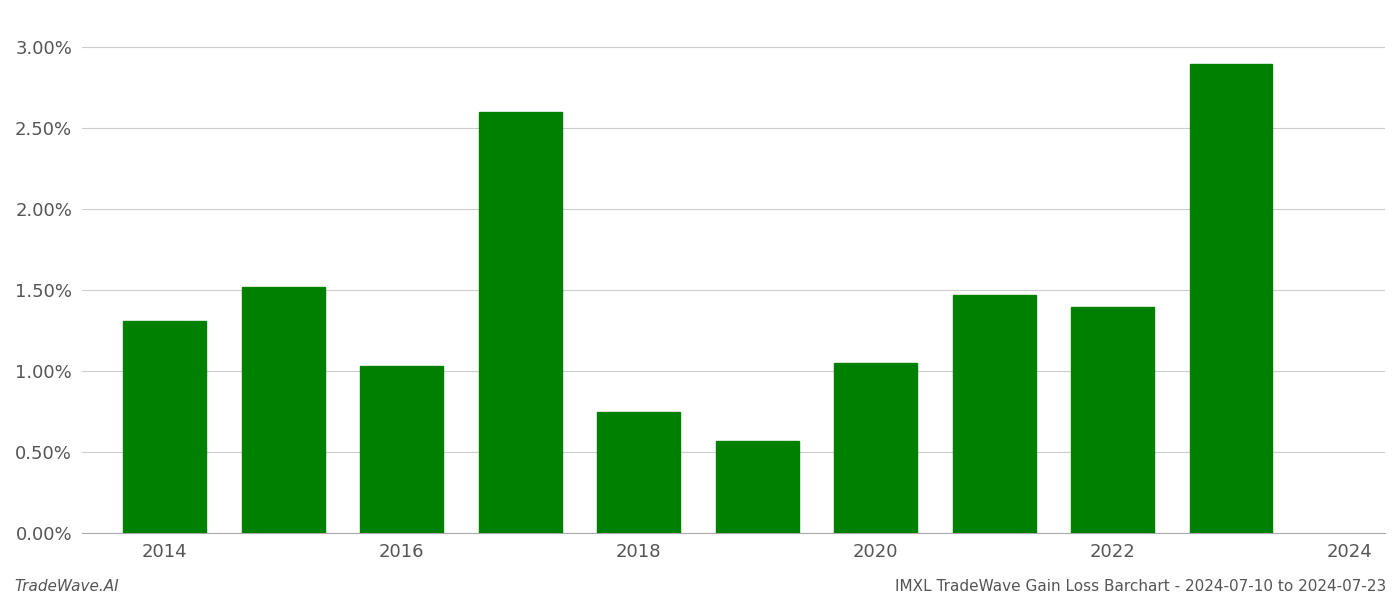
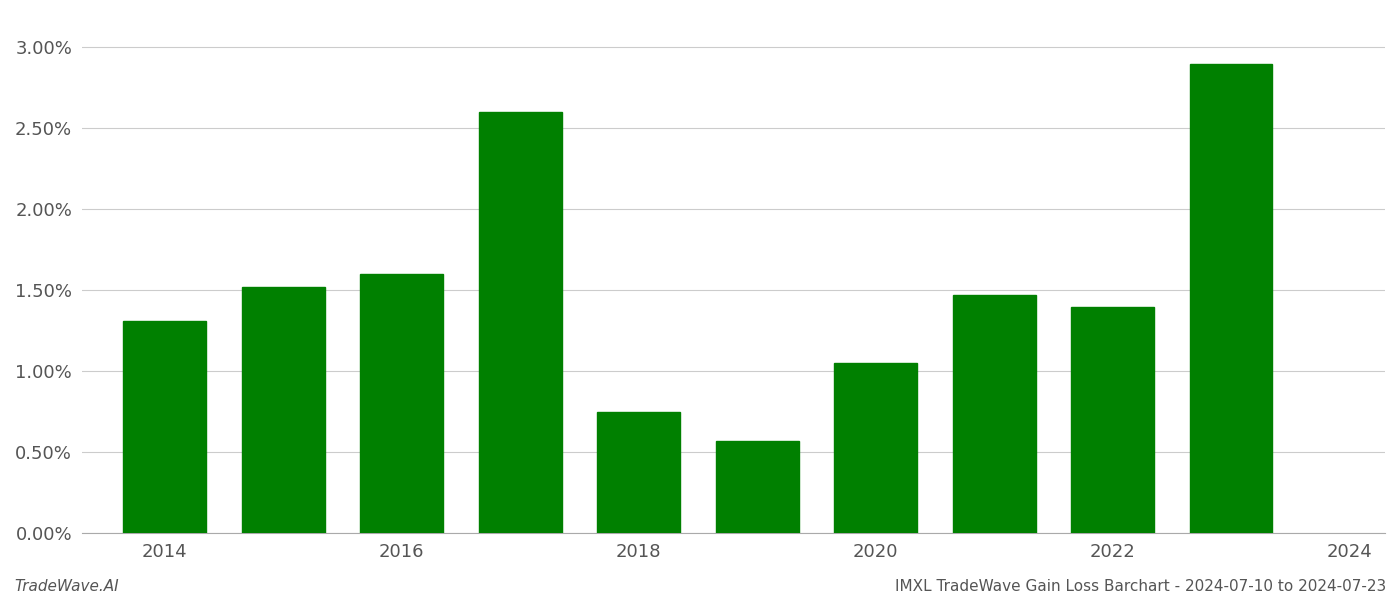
2016: 1.03% -> 1.60%
